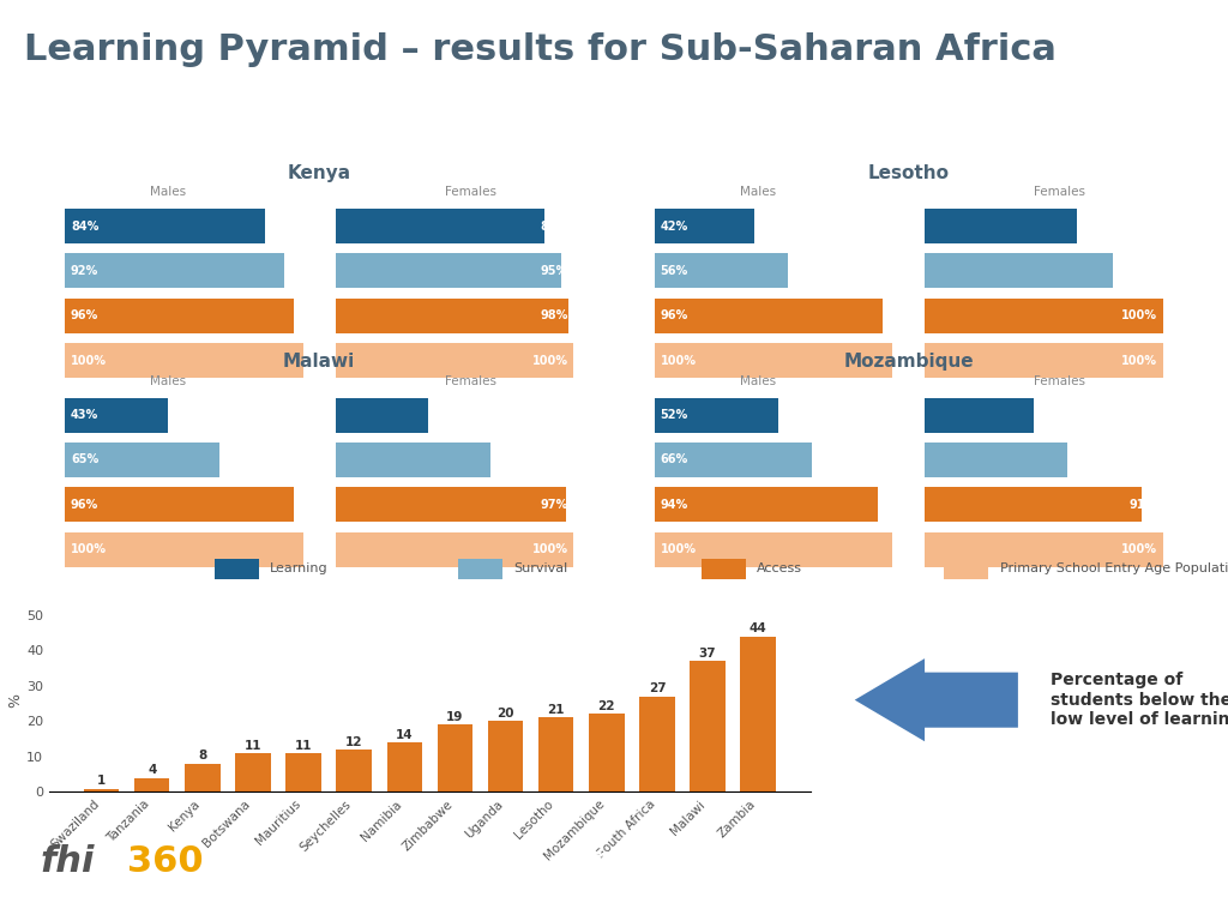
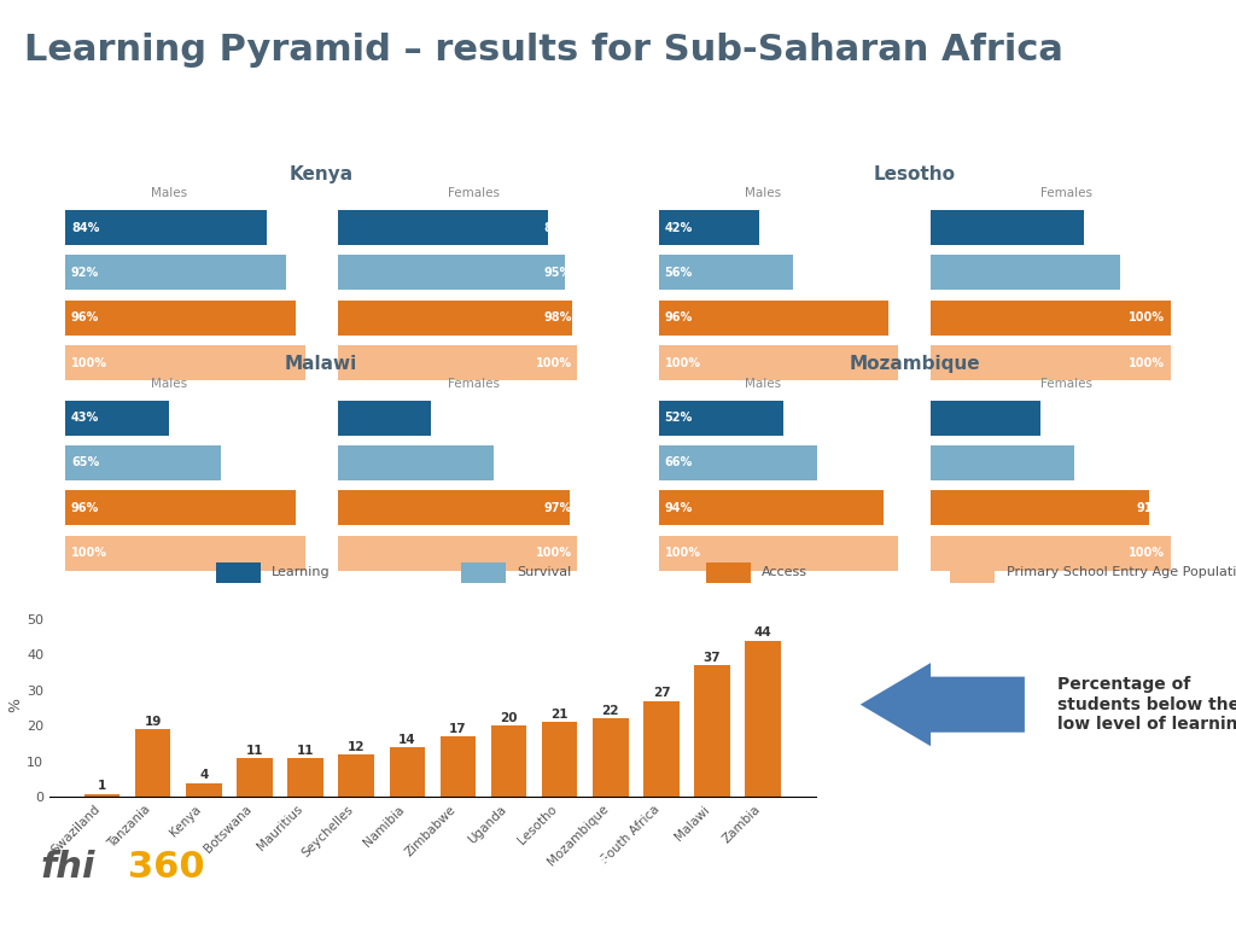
Tanzania: 4 -> 19
Kenya: 8 -> 4
Zimbabwe: 19 -> 17
